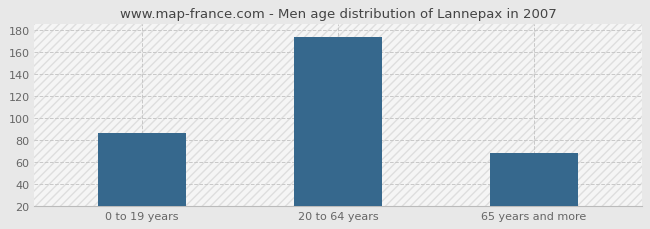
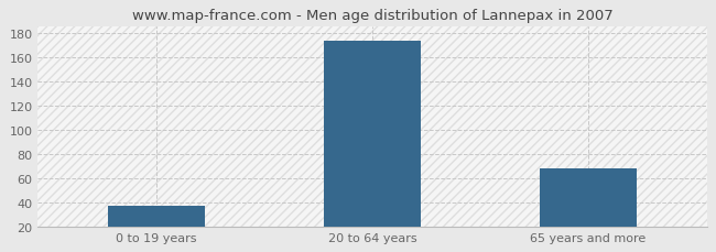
0 to 19 years: 86 -> 37
